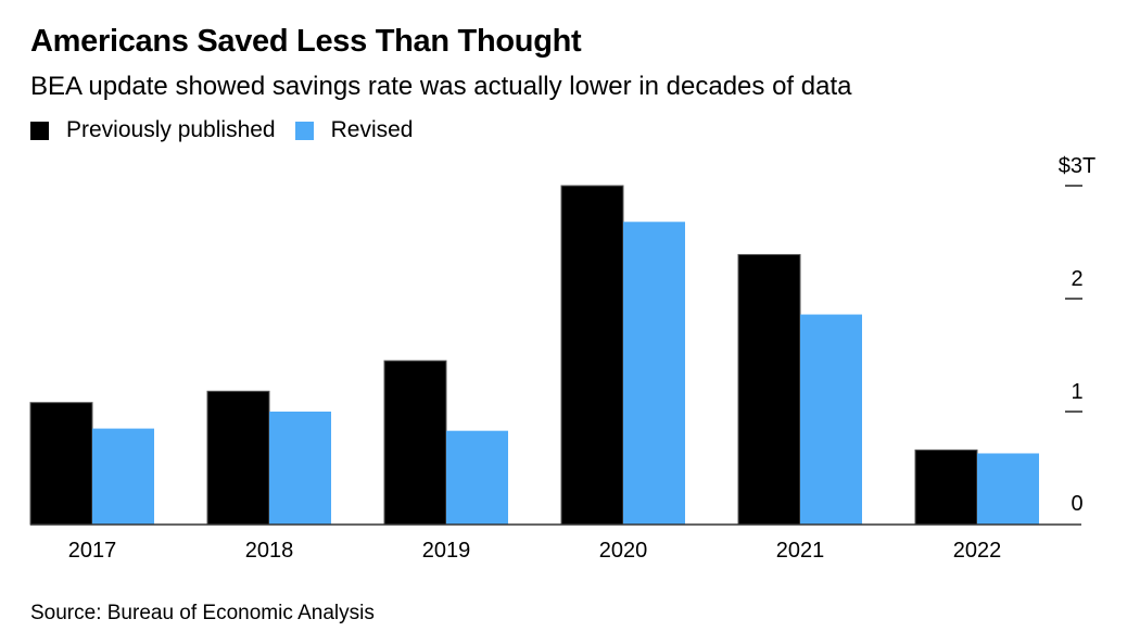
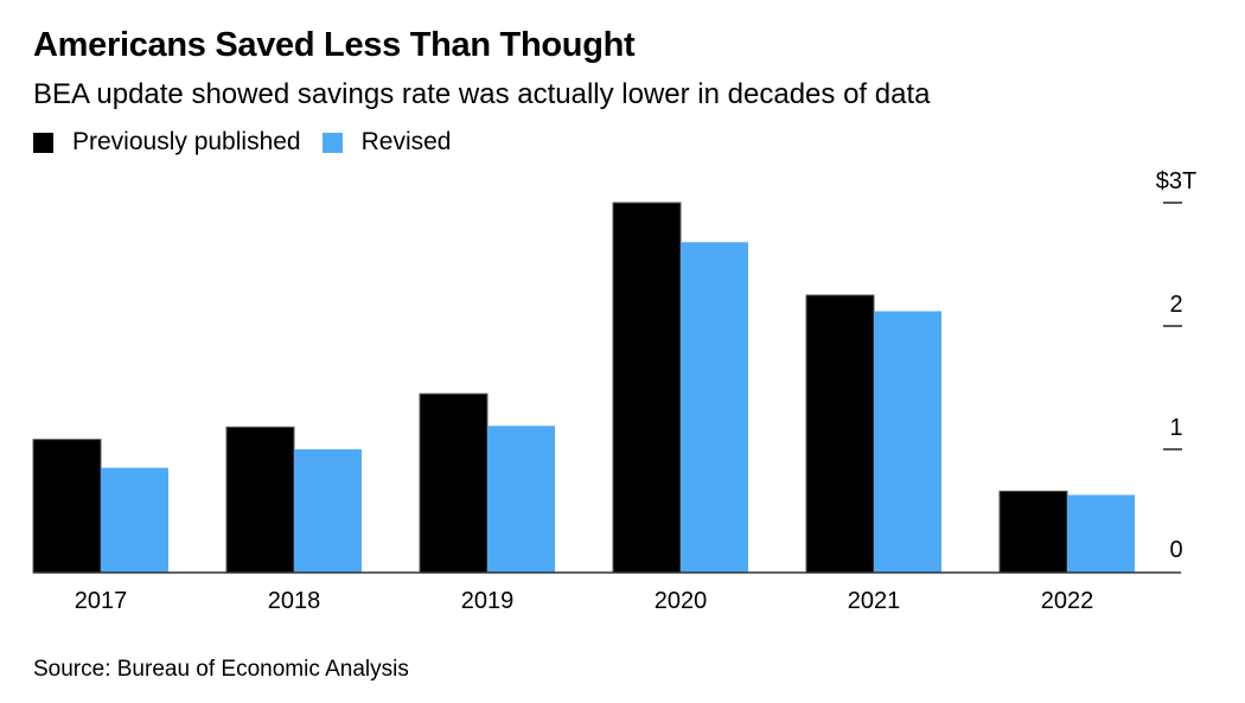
Revised/2019: 0.83 -> 1.19
Previously published/2021: 2.39 -> 2.25
Revised/2021: 1.86 -> 2.12
